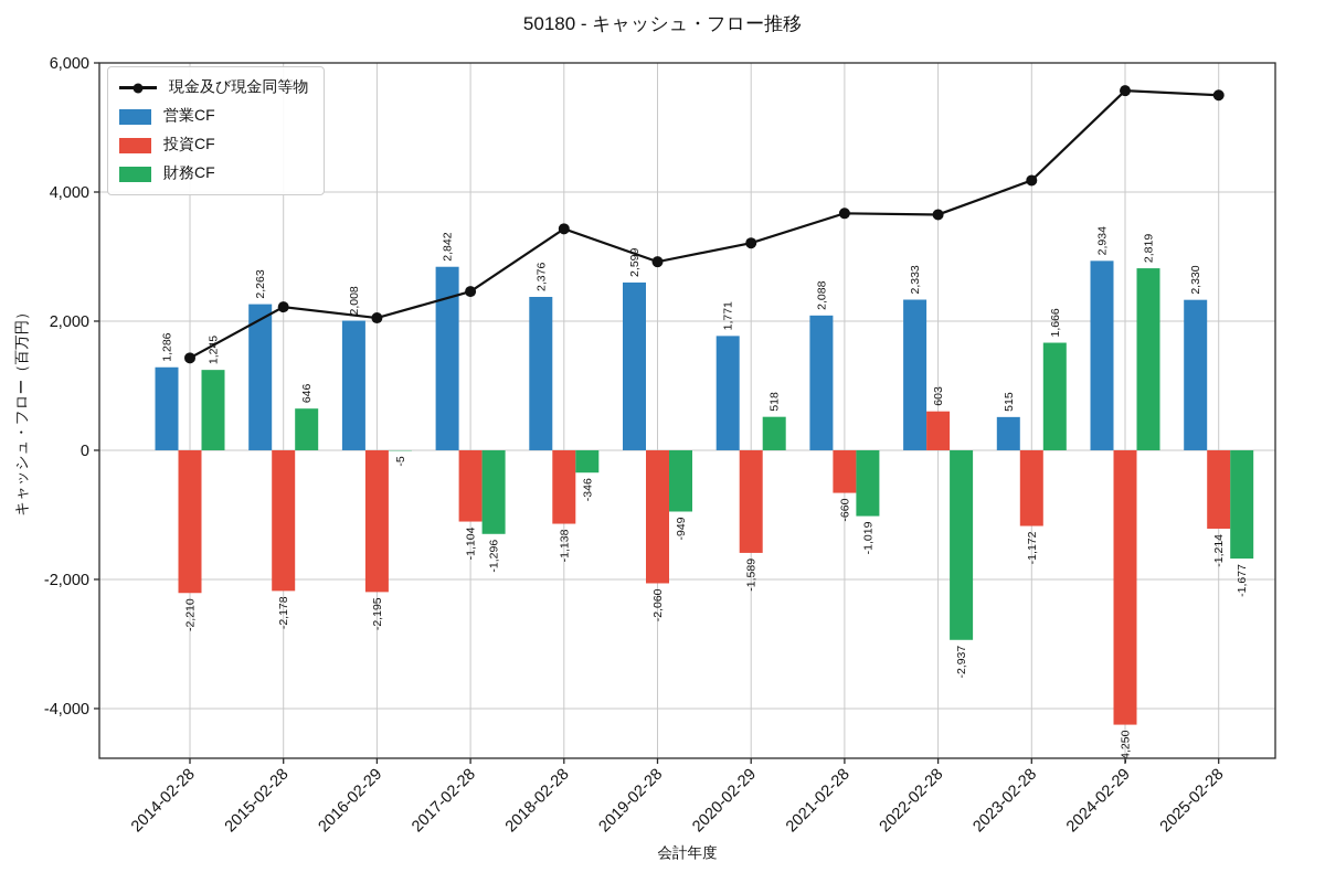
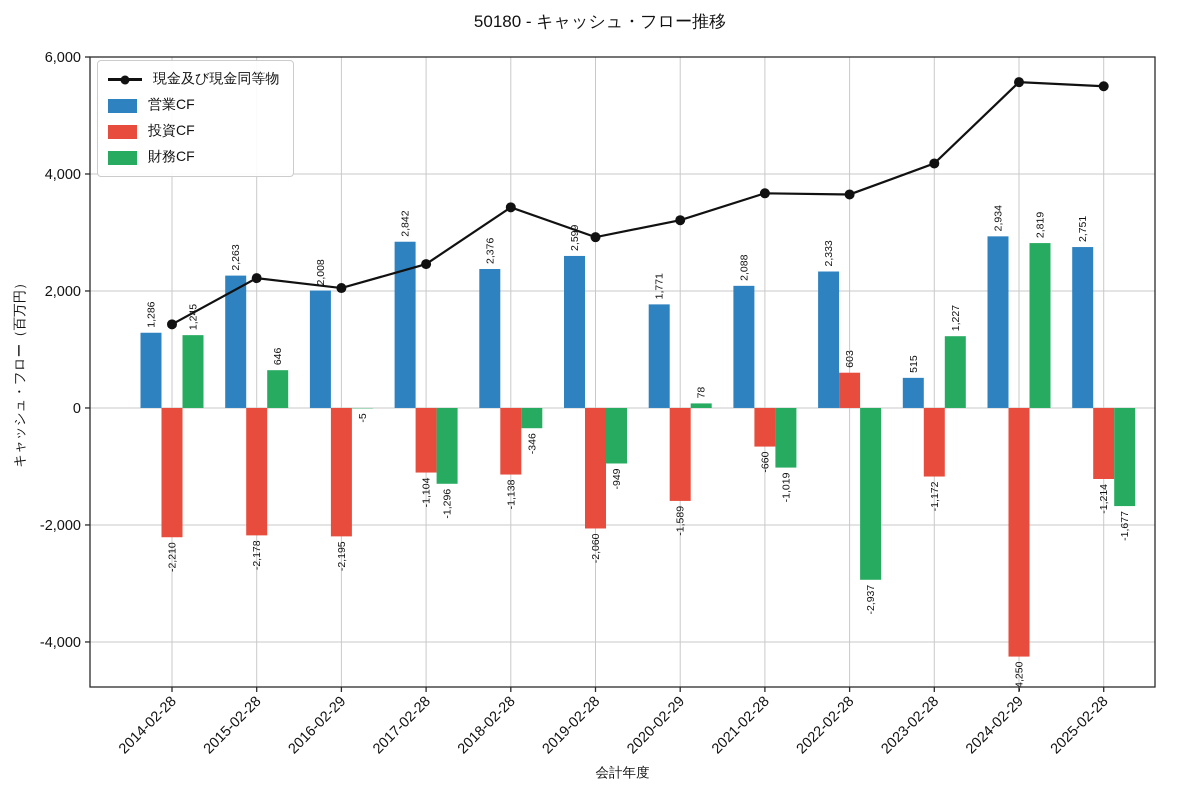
財務CF/2020-02-29: 518 -> 78
財務CF/2023-02-28: 1,666 -> 1,227
営業CF/2025-02-28: 2,330 -> 2,751
